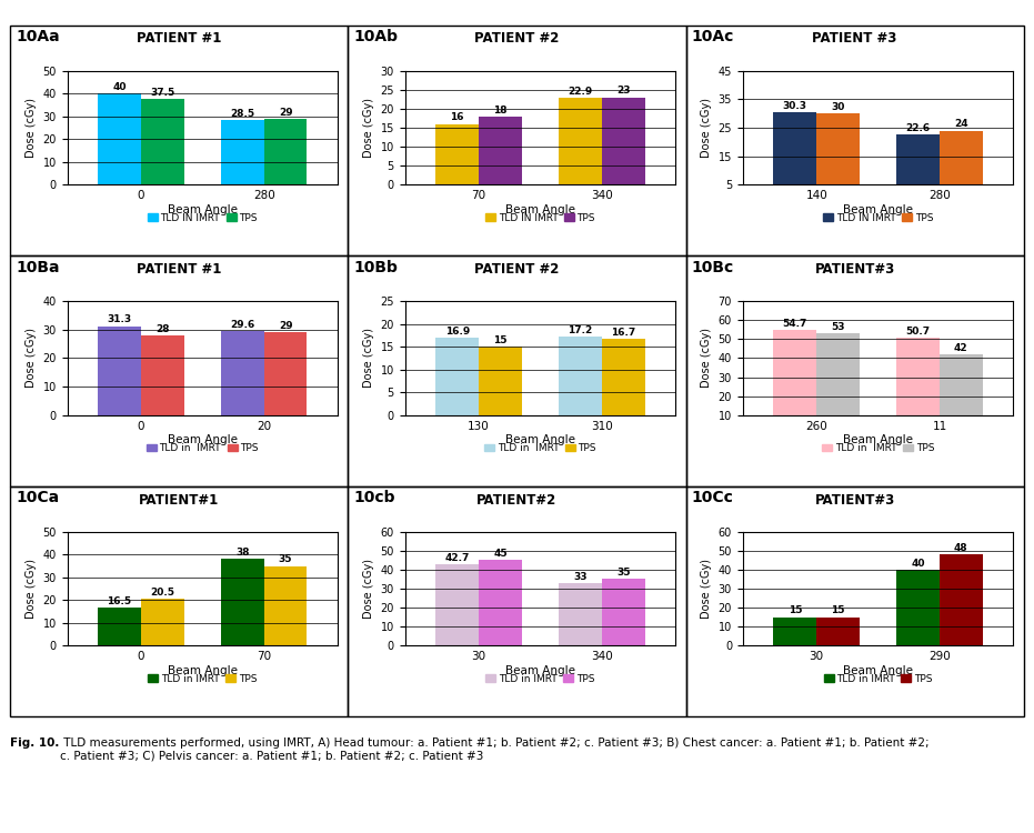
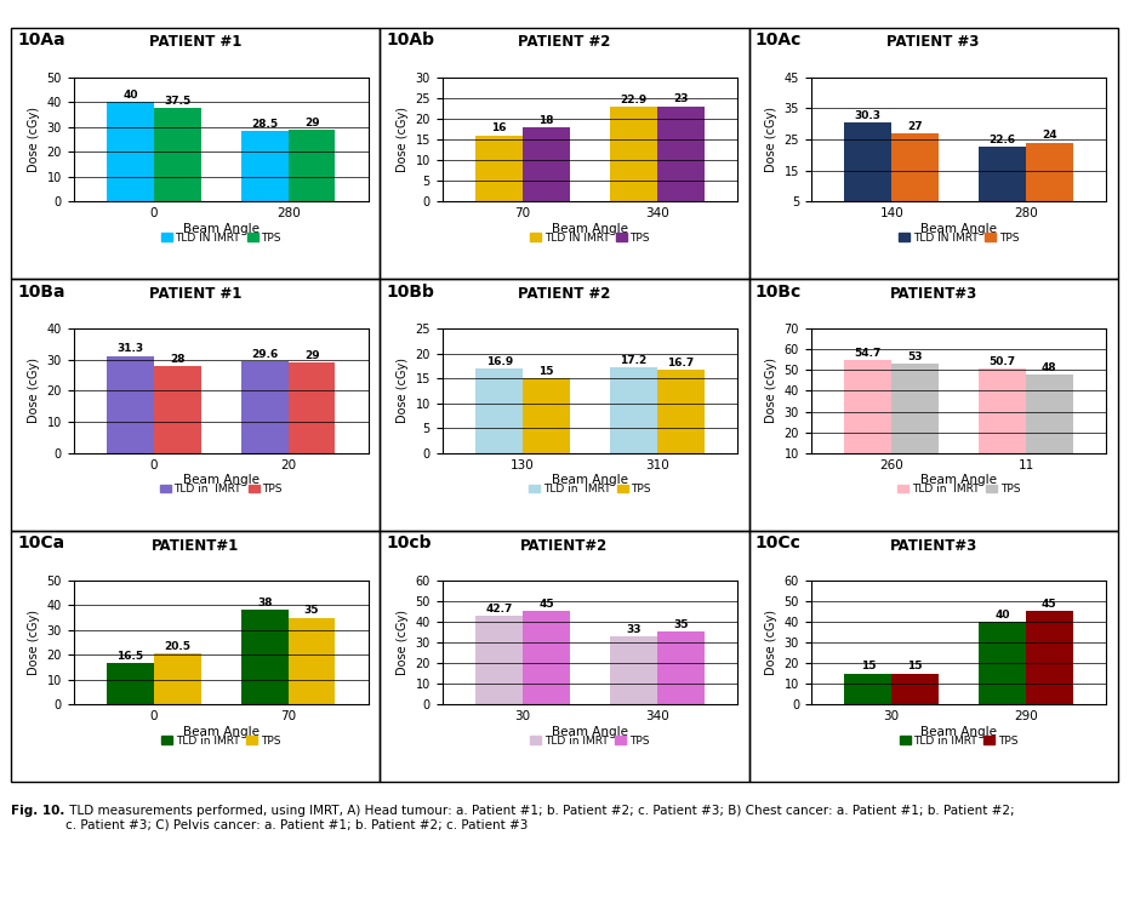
TPS/140: 30 -> 27
TPS/11: 42 -> 48
TPS/290: 48 -> 45
